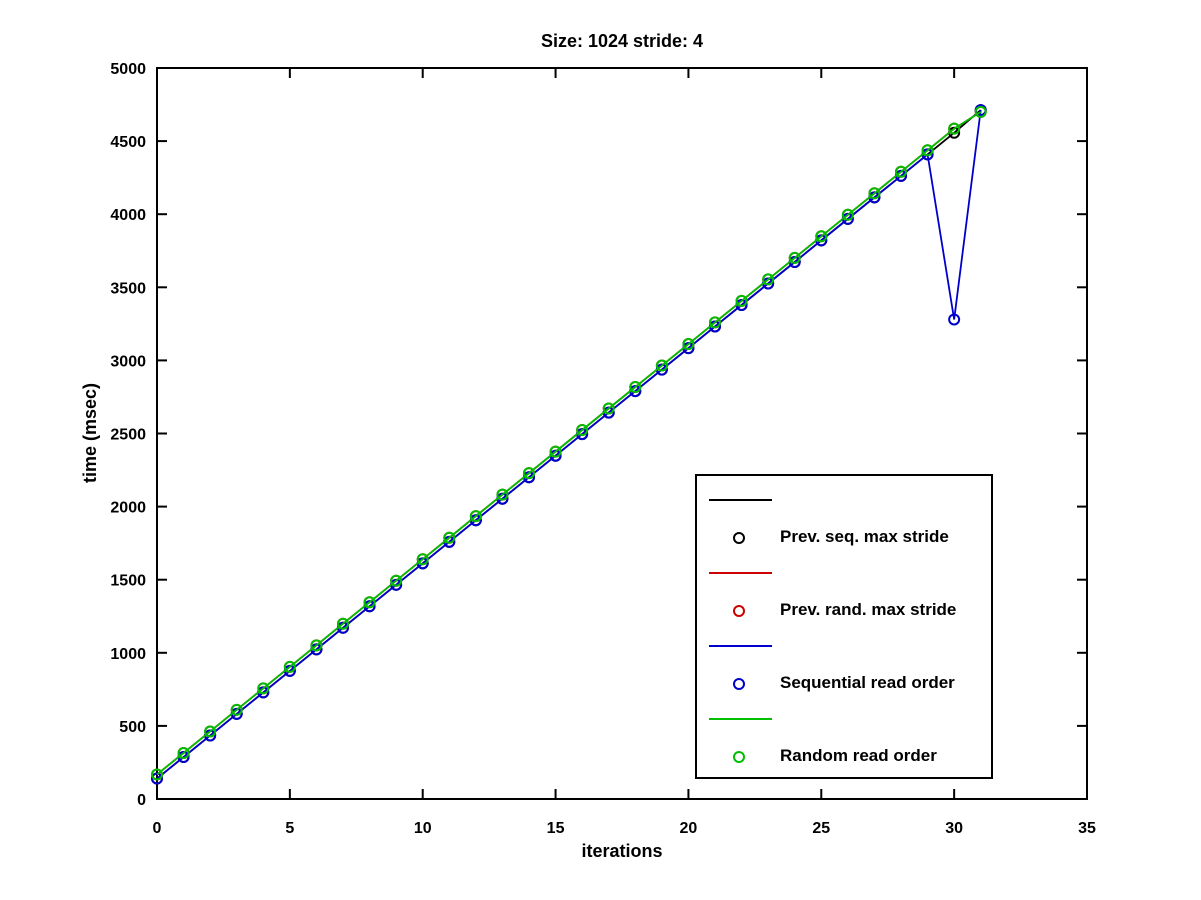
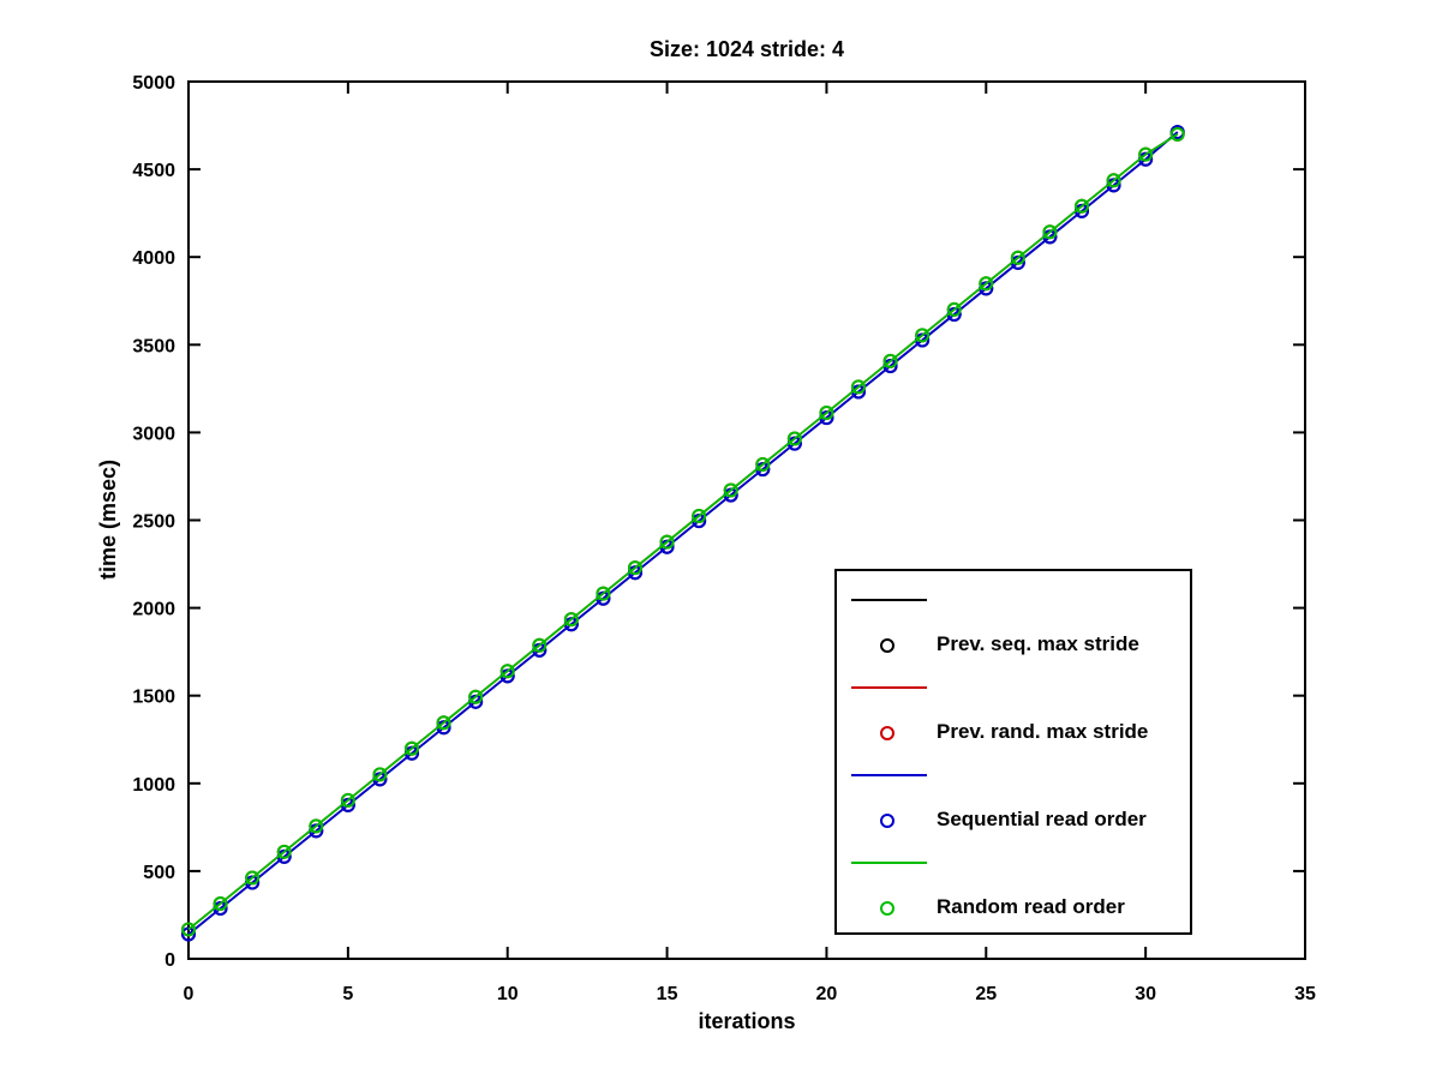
Sequential read order/30: 3280 -> 4560
